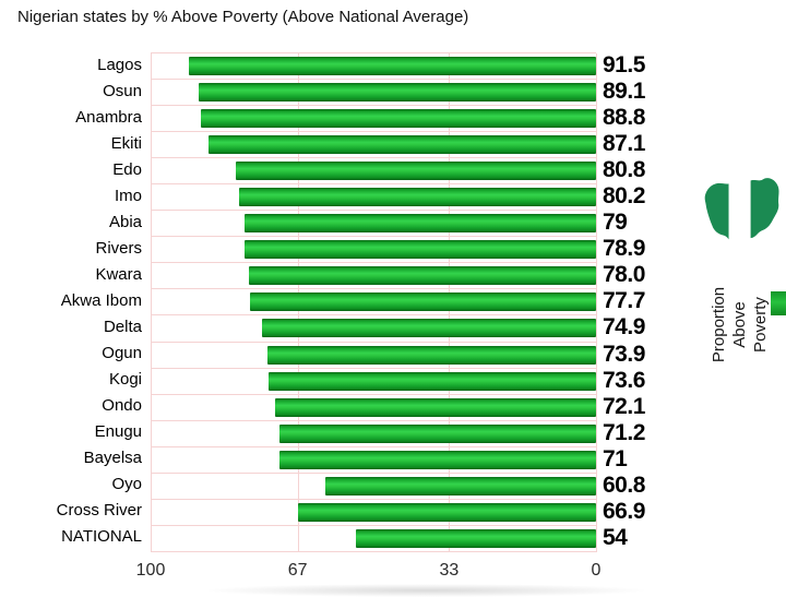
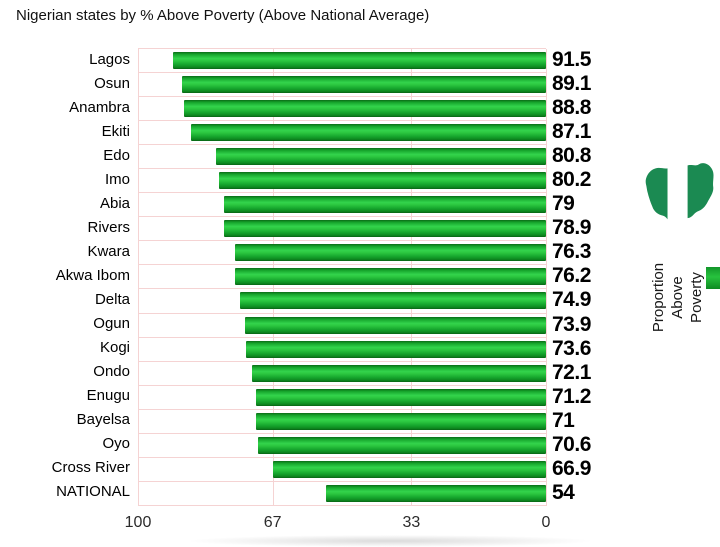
Kwara: 78.0 -> 76.3
Akwa Ibom: 77.7 -> 76.2
Oyo: 60.8 -> 70.6
